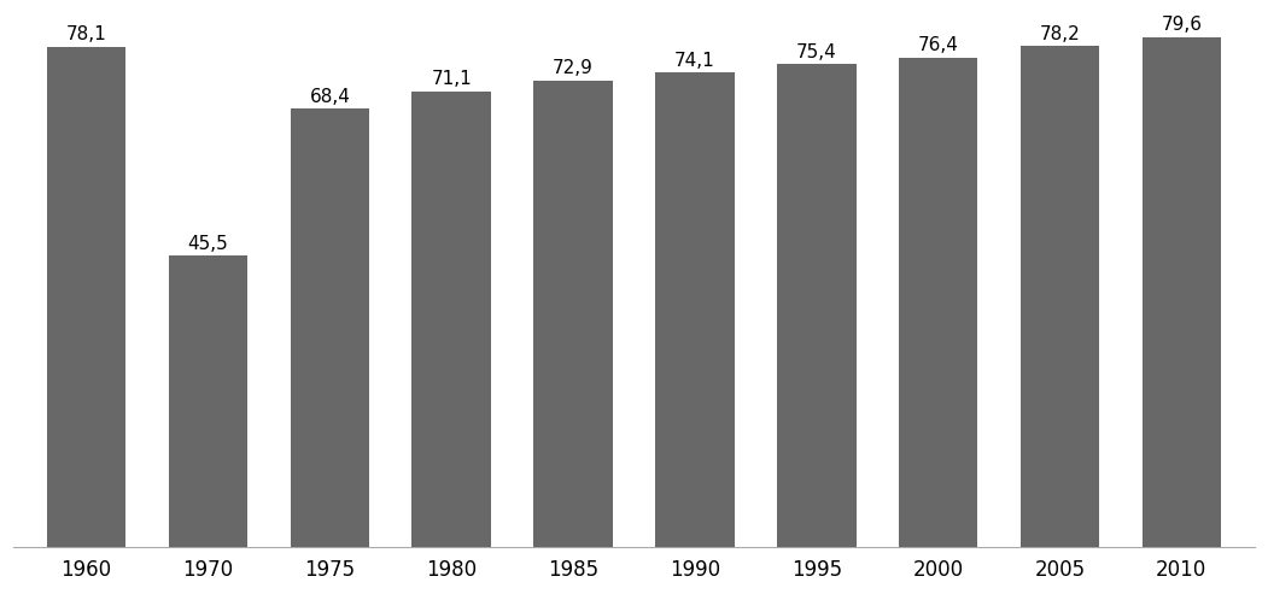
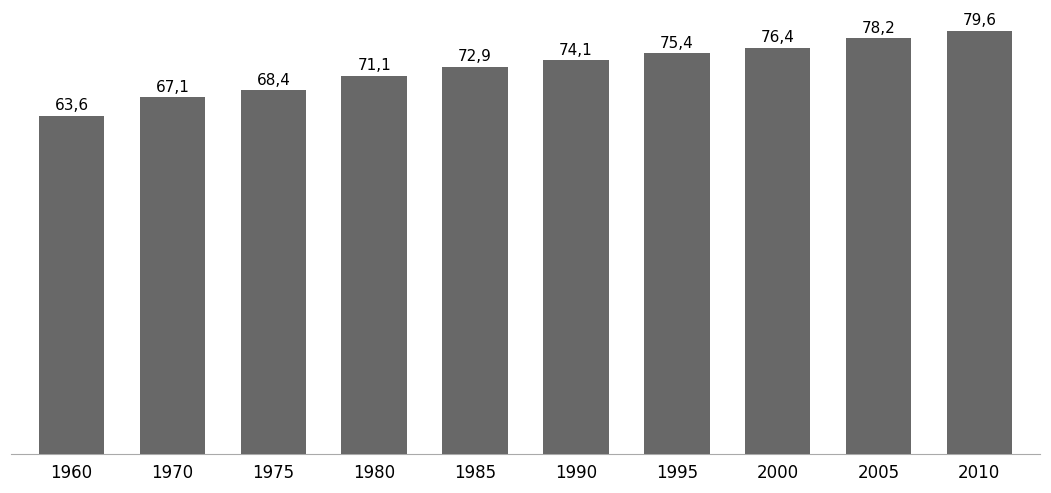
1960: 78,1 -> 63,6
1970: 45,5 -> 67,1
